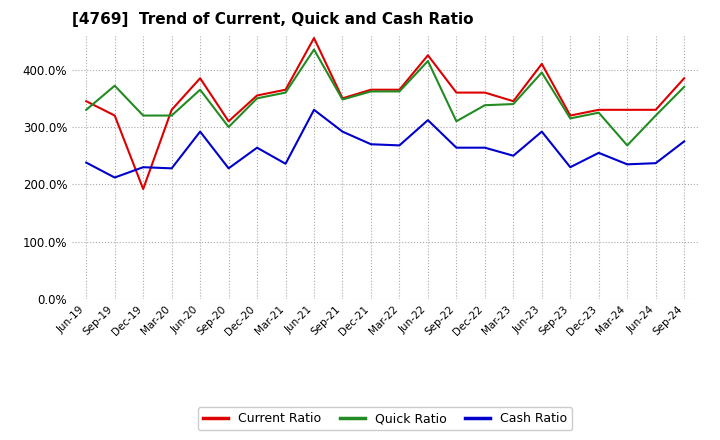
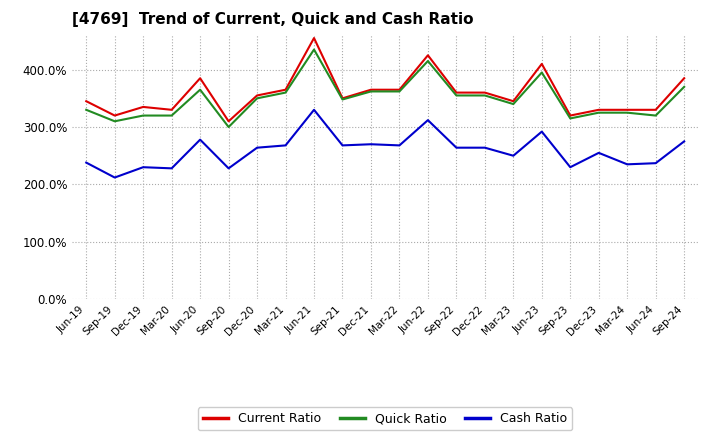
Quick Ratio/Sep-19: 372% -> 310%
Current Ratio/Dec-19: 192% -> 335%
Cash Ratio/Jun-20: 292% -> 278%
Cash Ratio/Mar-21: 236% -> 268%
Cash Ratio/Sep-21: 292% -> 268%
Quick Ratio/Sep-22: 310% -> 355%
Quick Ratio/Dec-22: 338% -> 355%
Quick Ratio/Mar-24: 268% -> 325%
